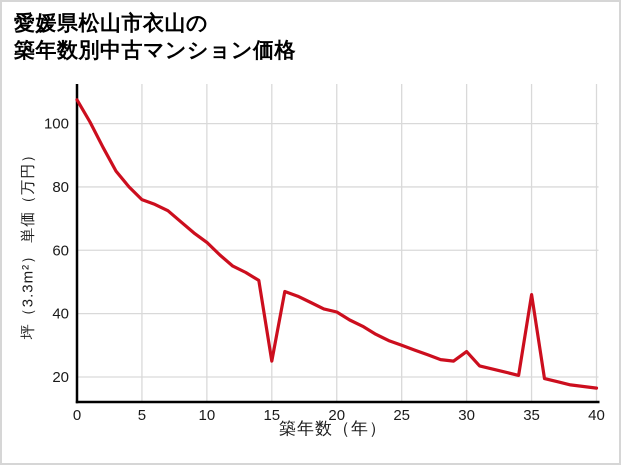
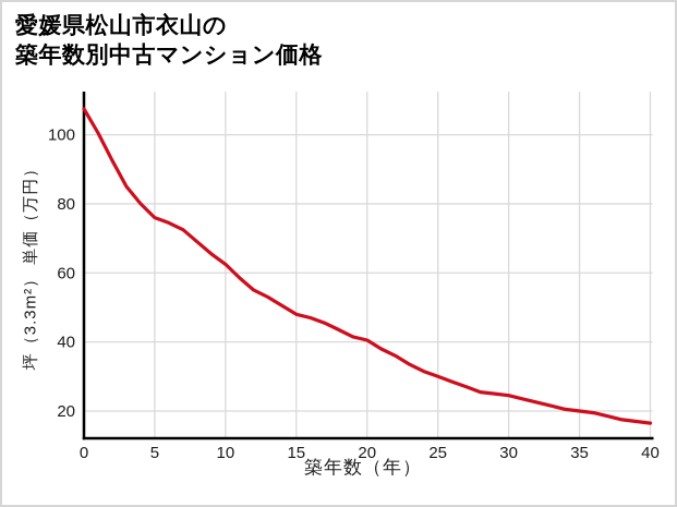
15: 25 -> 48
30: 28 -> 24
35: 46 -> 20
